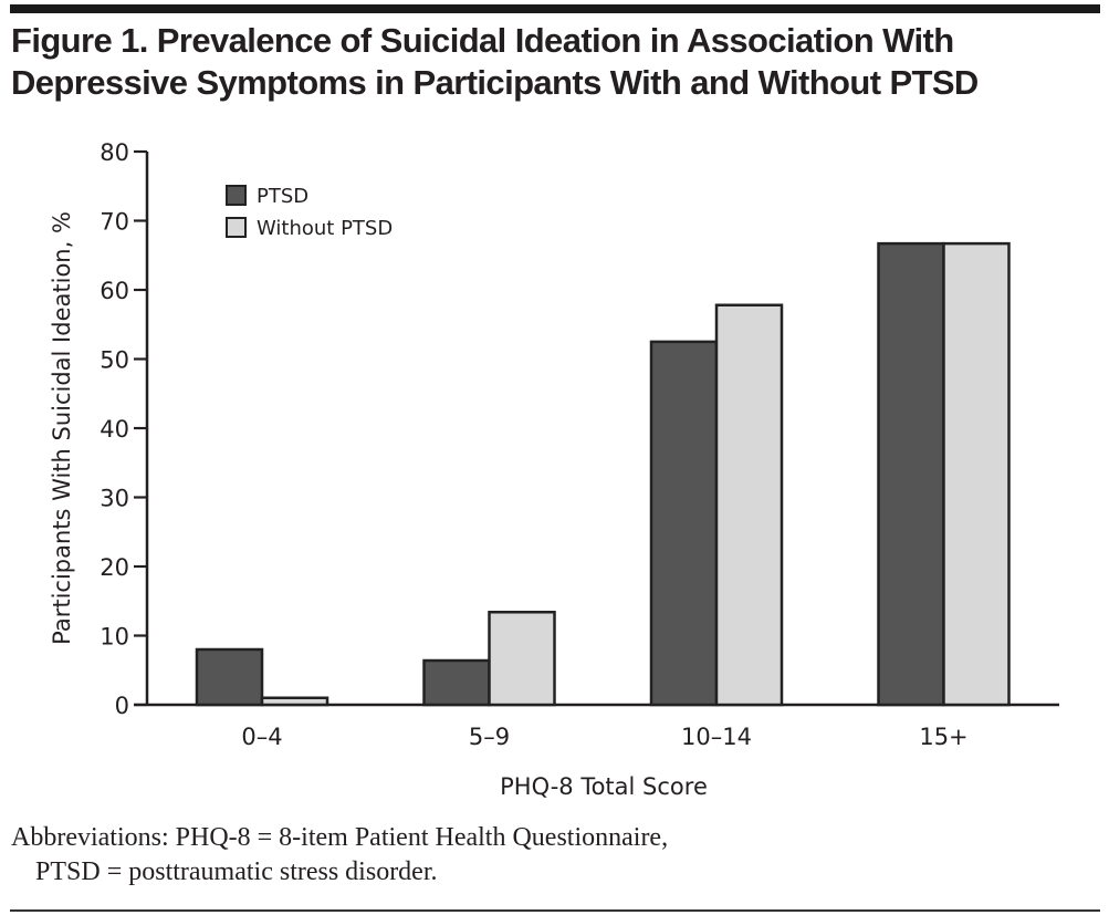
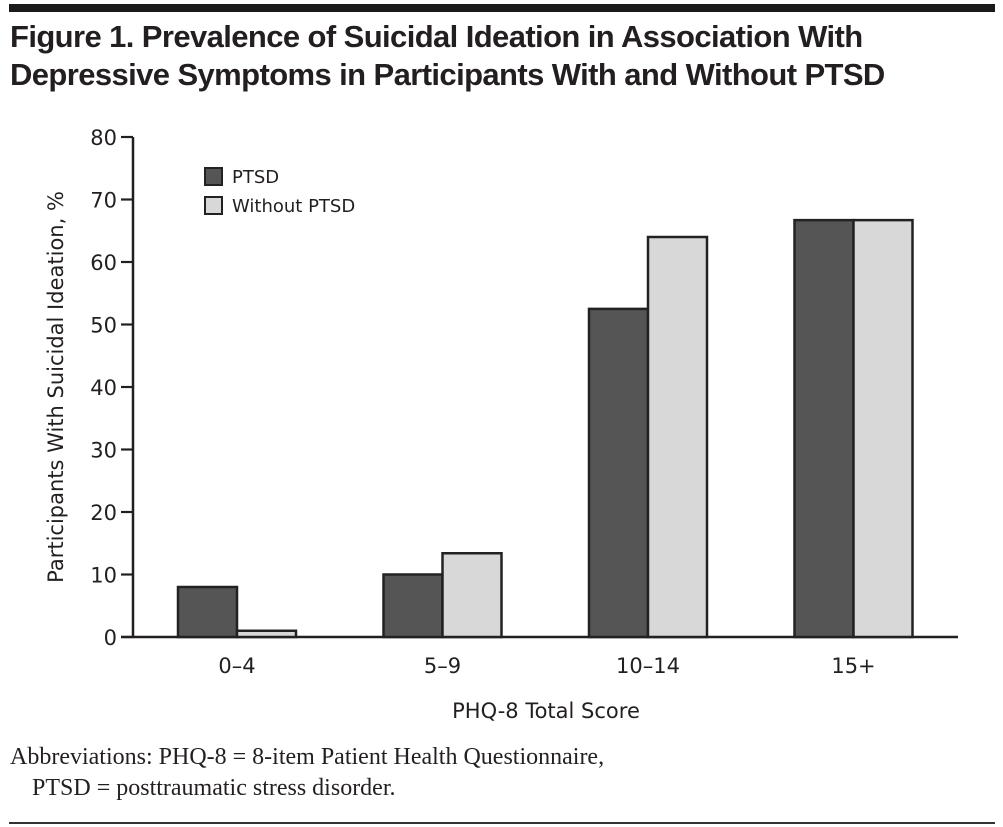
PTSD/5–9: 6 -> 10
Without PTSD/10–14: 58 -> 64
